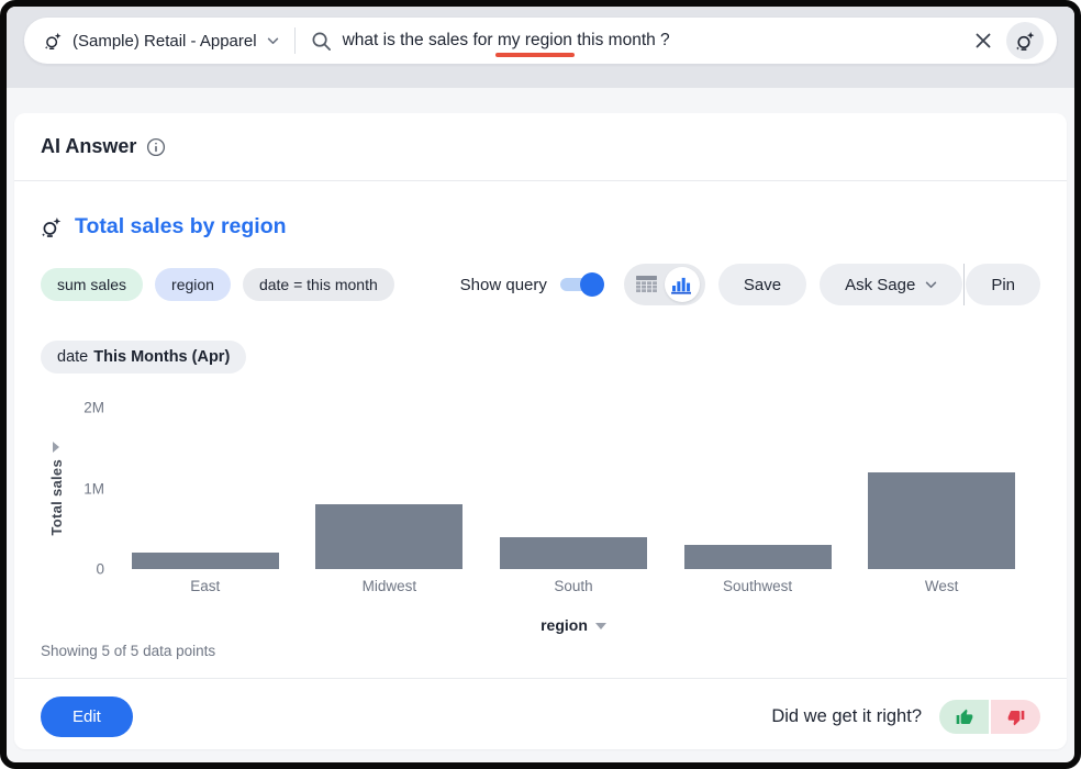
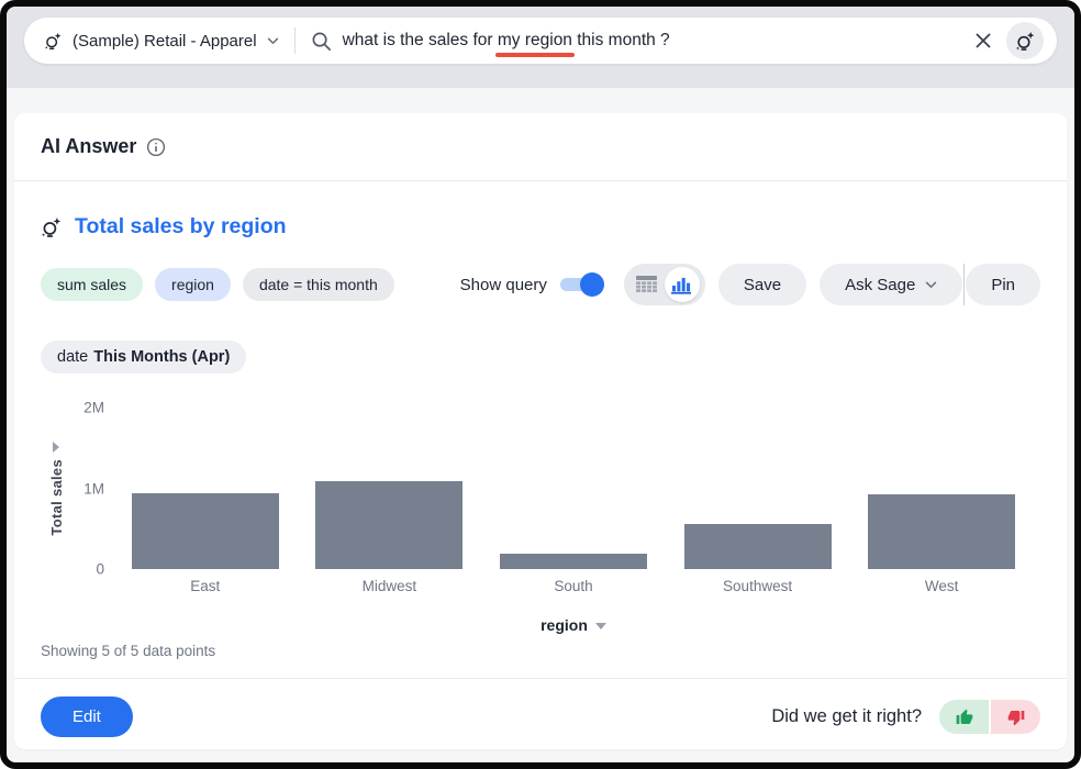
East: 0.2M -> 0.9M
Midwest: 0.8M -> 1.1M
South: 0.4M -> 0.2M
Southwest: 0.3M -> 0.6M
West: 1.2M -> 0.9M
